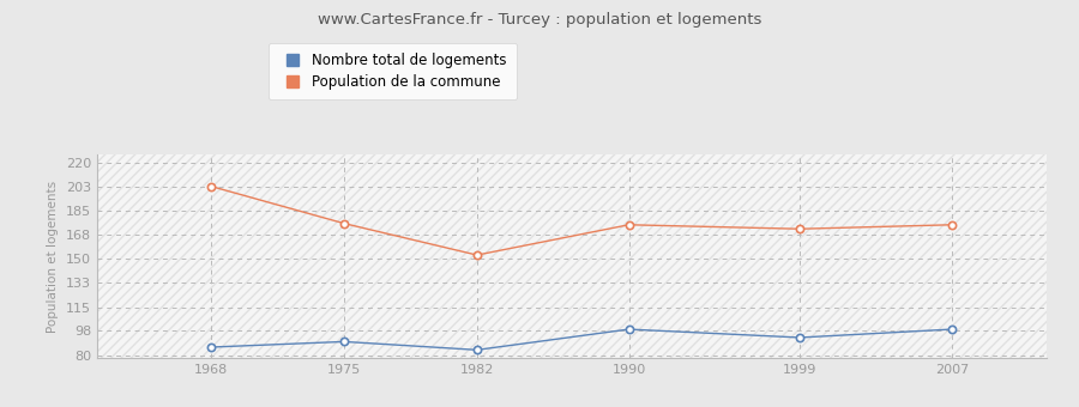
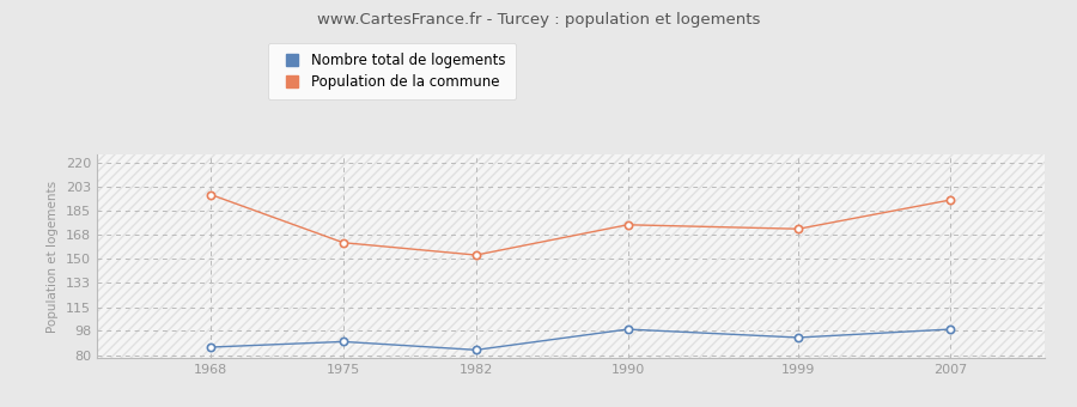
Population de la commune/1968: 203 -> 197
Population de la commune/1975: 176 -> 162
Population de la commune/2007: 175 -> 193
